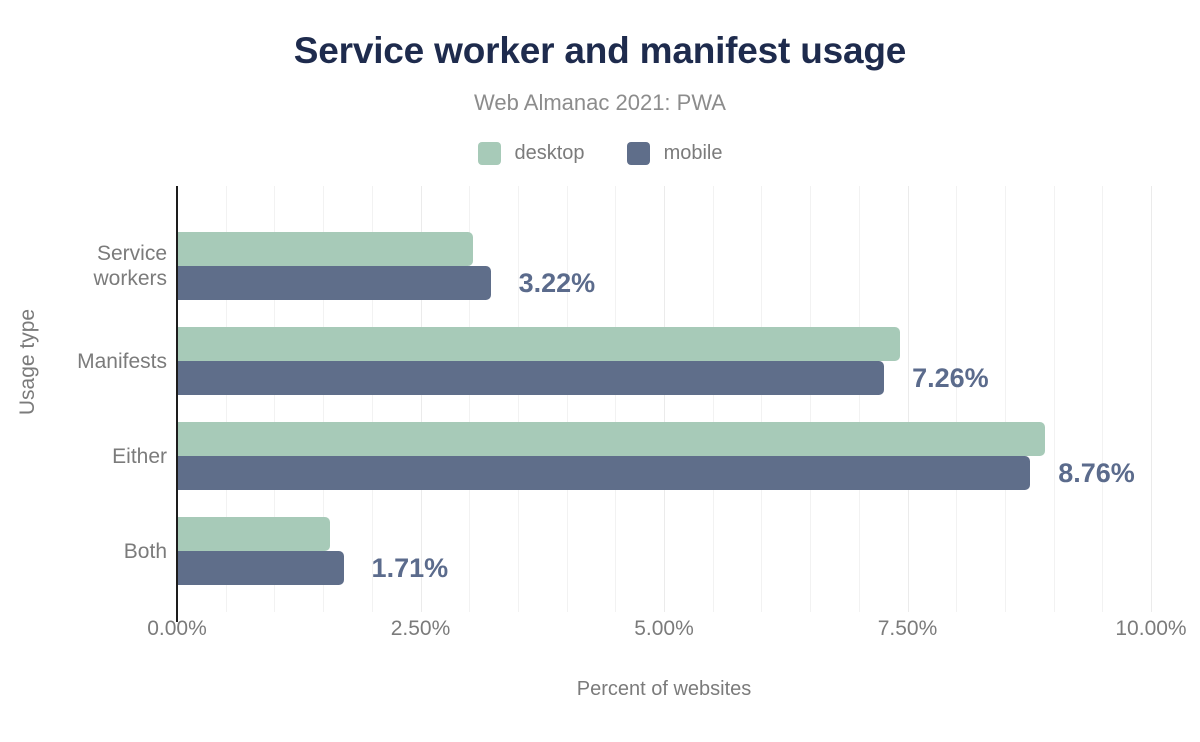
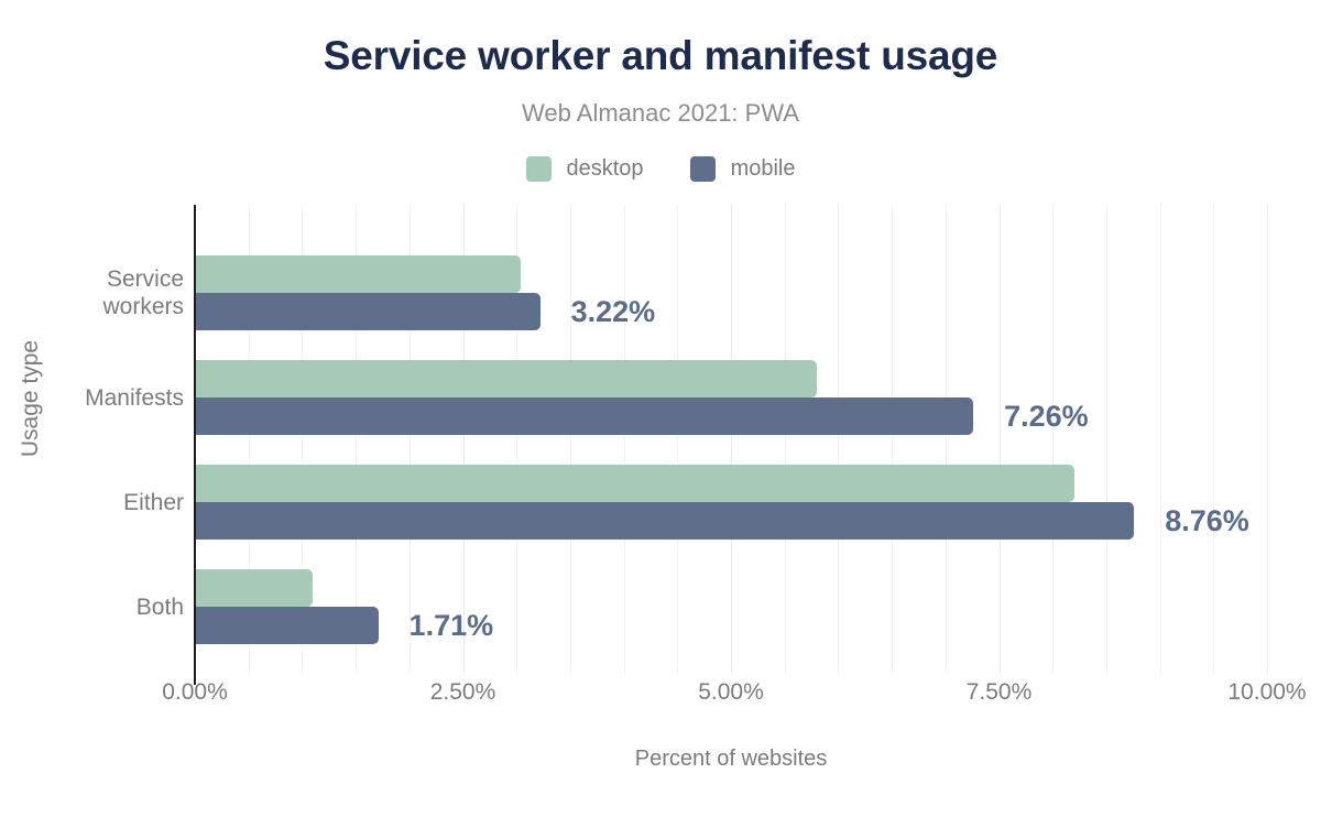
desktop/Manifests: 7.4% -> 5.8%
desktop/Either: 8.9% -> 8.2%
desktop/Both: 1.6% -> 1.1%
